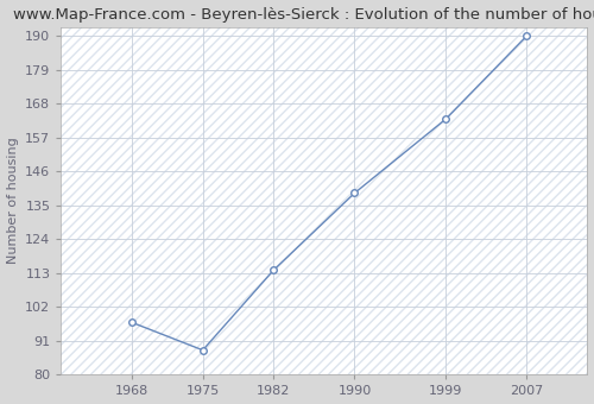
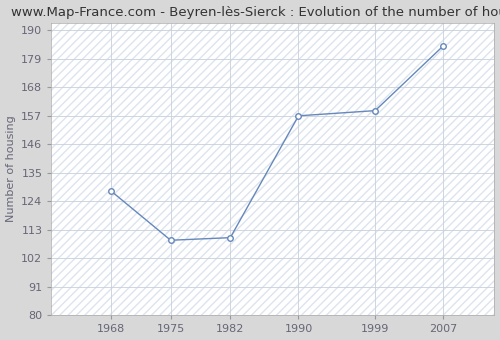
1968: 97 -> 128
1975: 88 -> 109
1982: 114 -> 110
1990: 139 -> 157
1999: 163 -> 159
2007: 190 -> 184
